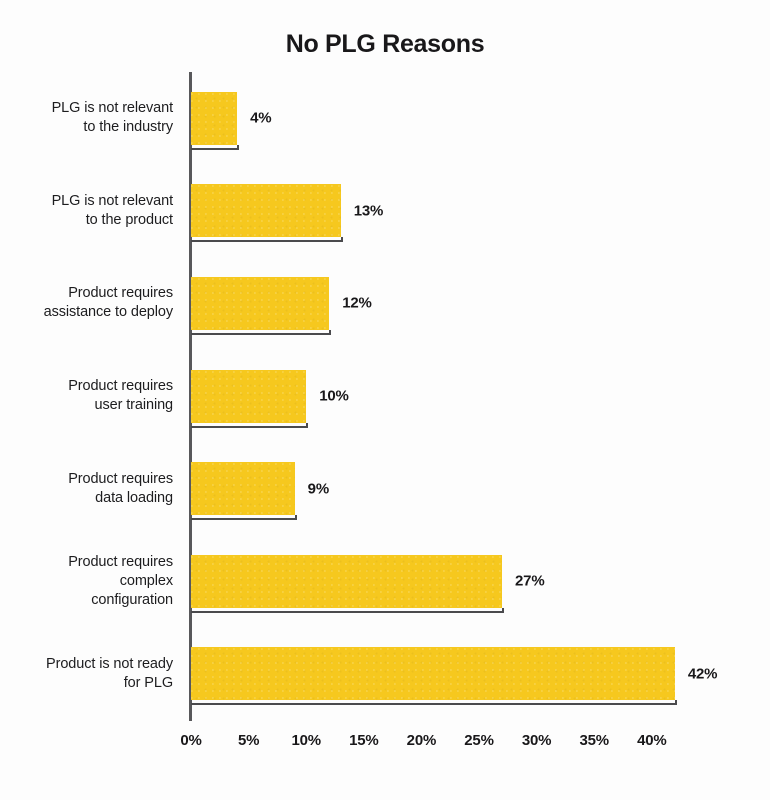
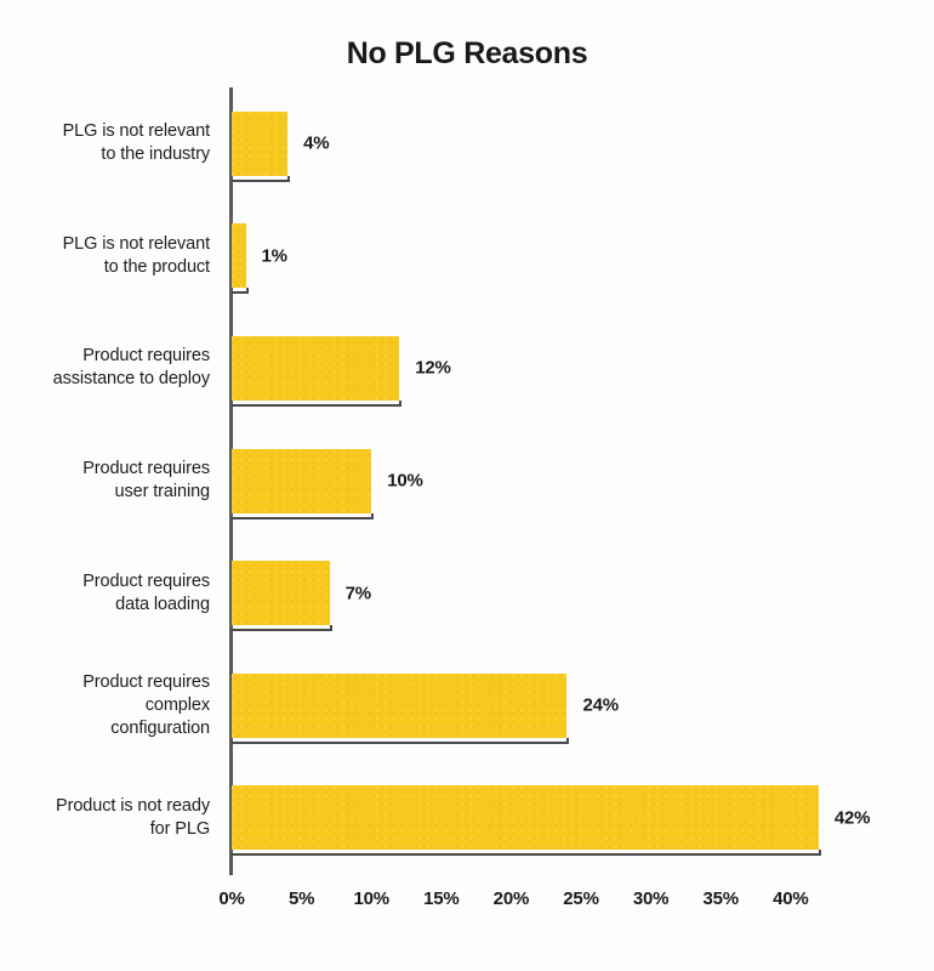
PLG is not relevant to the product: 13% -> 1%
Product requires data loading: 9% -> 7%
Product requires complex configuration: 27% -> 24%
